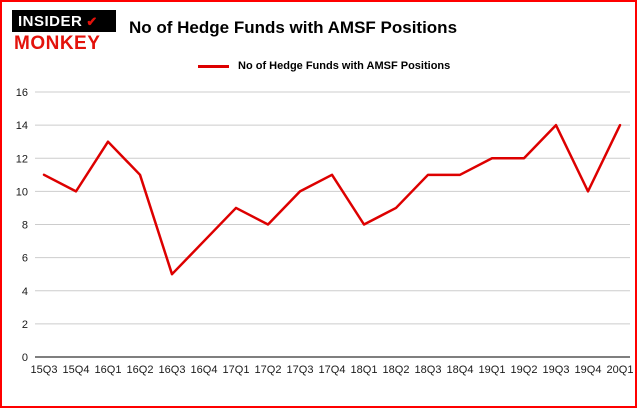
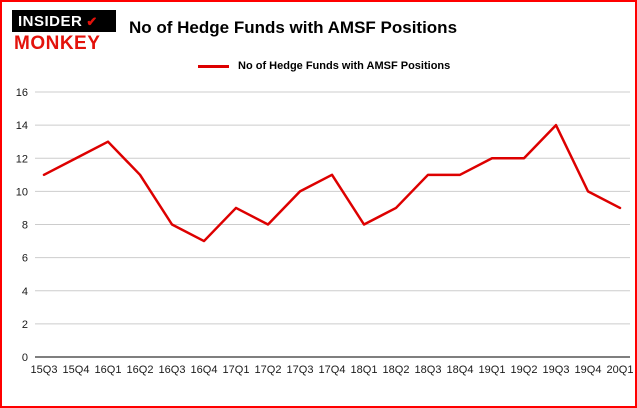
15Q4: 10 -> 12
16Q3: 5 -> 8
20Q1: 14 -> 9
